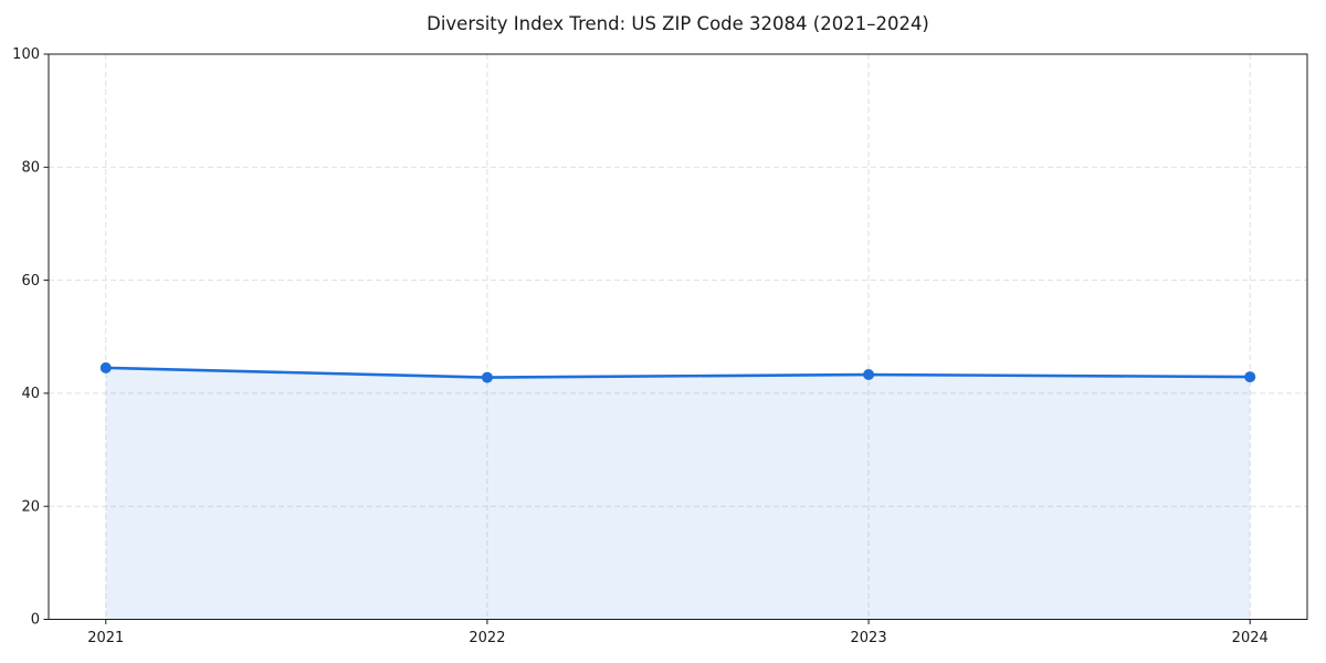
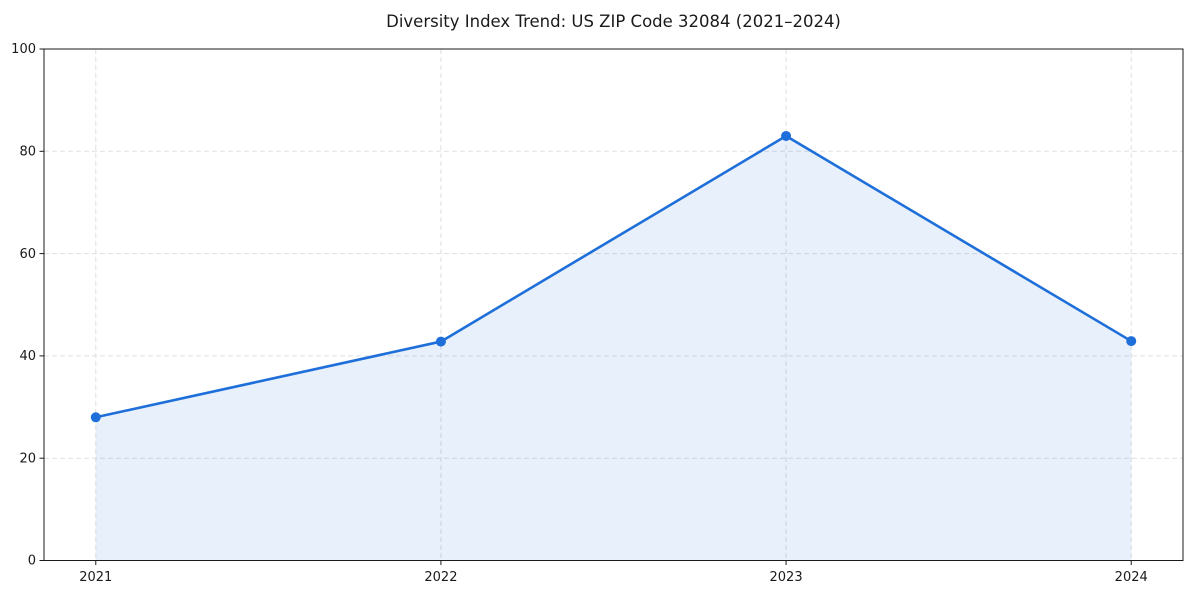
2021: 44 -> 28
2023: 43 -> 83
